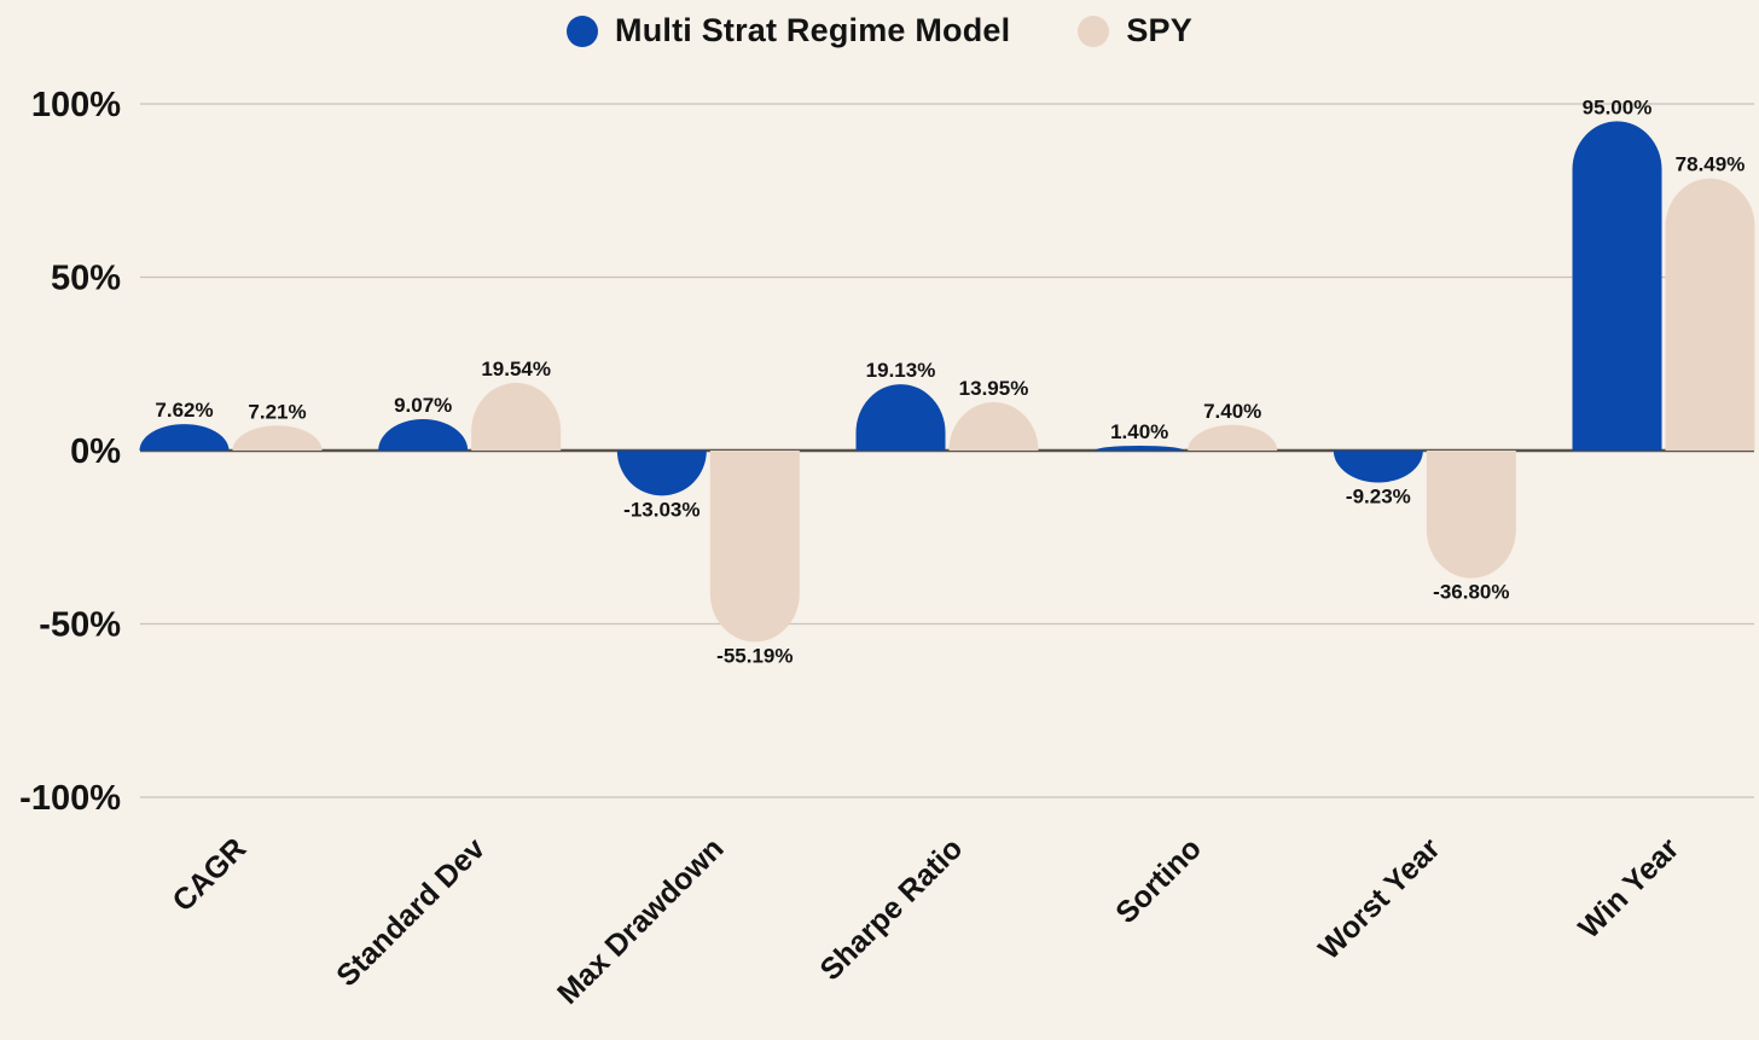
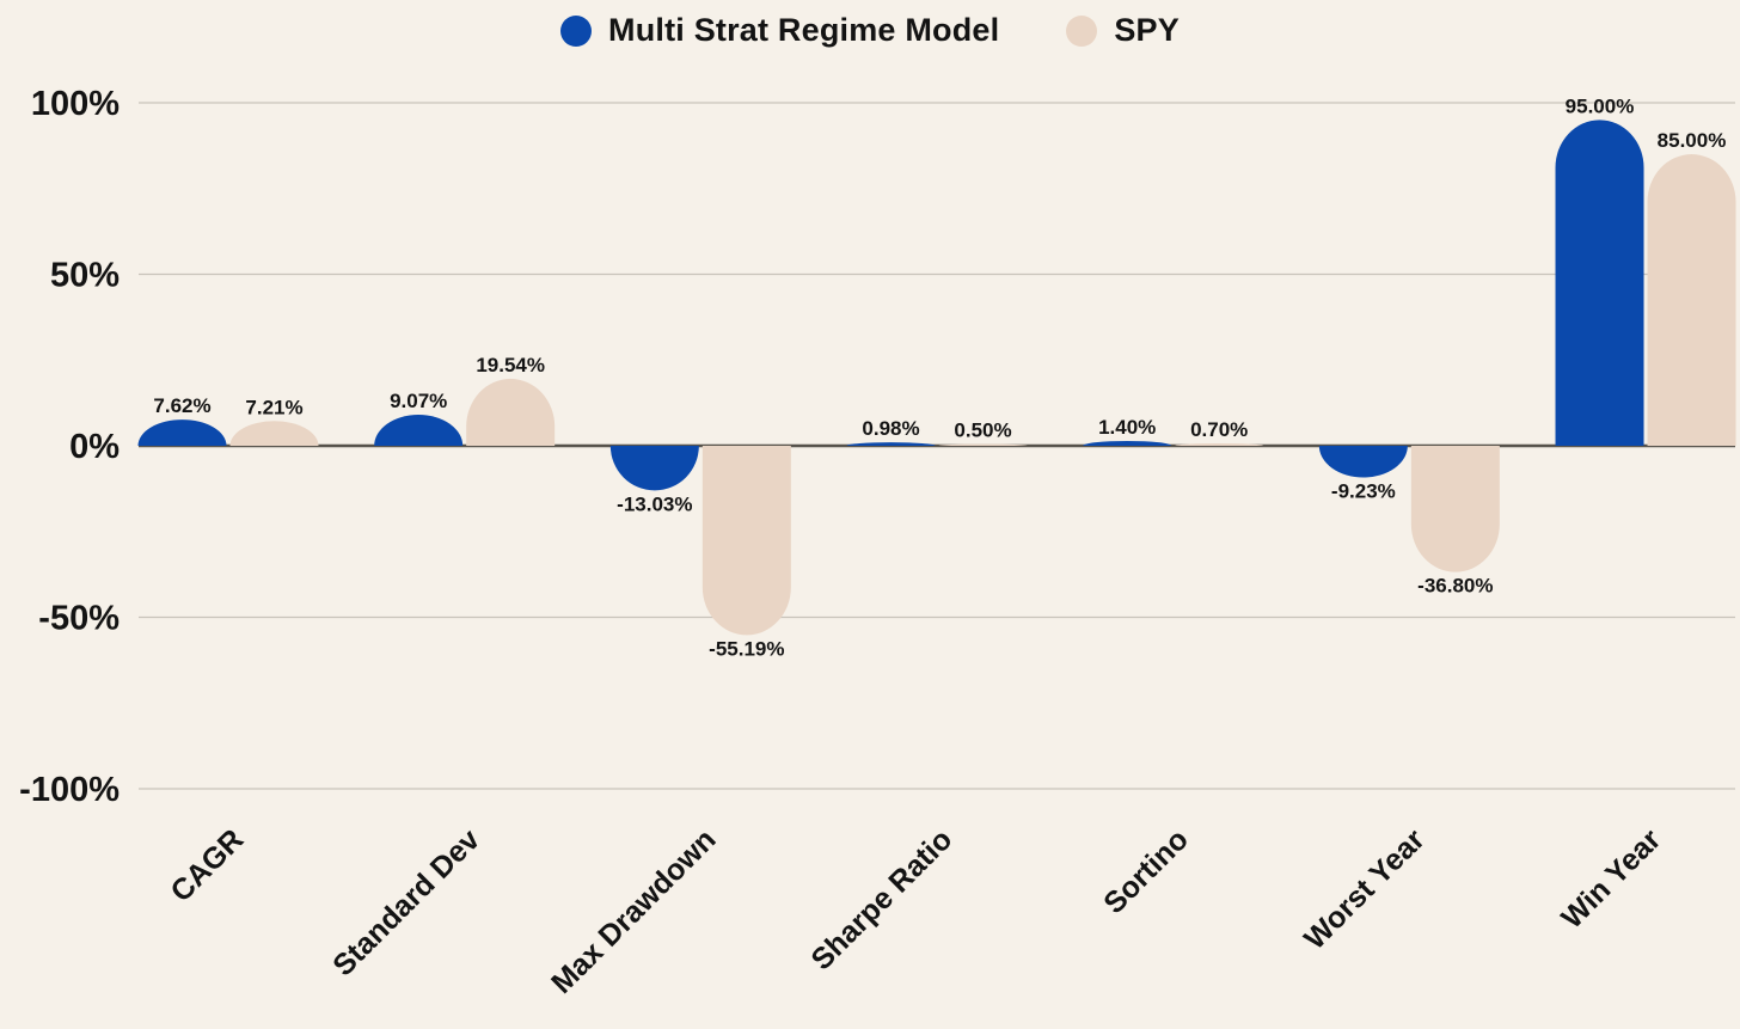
Multi Strat Regime Model/Sharpe Ratio: 19.13% -> 0.98%
SPY/Sharpe Ratio: 13.95% -> 0.50%
SPY/Sortino: 7.40% -> 0.70%
SPY/Win Year: 78.49% -> 85.00%
